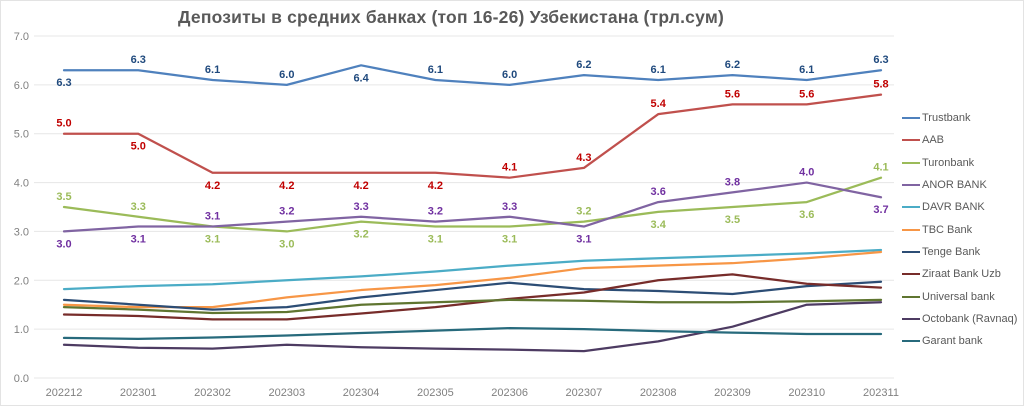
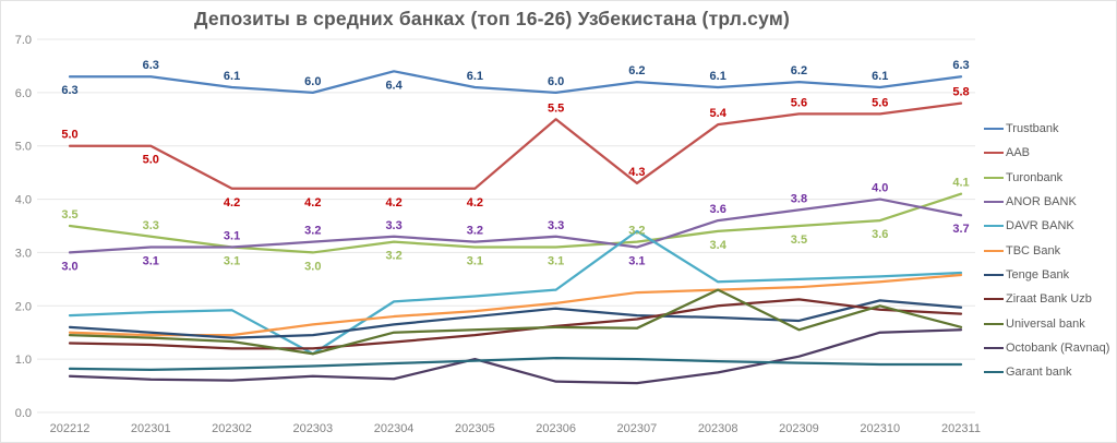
DAVR BANK/202303: 2.0 -> 1.1
Universal bank/202303: 1.4 -> 1.1
Octobank (Ravnaq)/202305: 0.6 -> 1.0
AAB/202306: 4.1 -> 5.5
DAVR BANK/202307: 2.4 -> 3.4
Universal bank/202308: 1.6 -> 2.3
Tenge Bank/202310: 1.9 -> 2.1
Universal bank/202310: 1.6 -> 2.0
